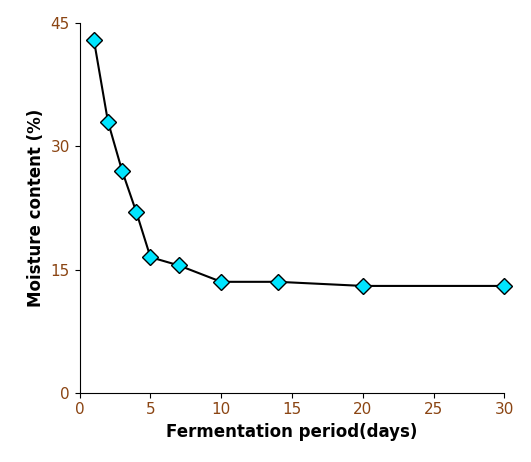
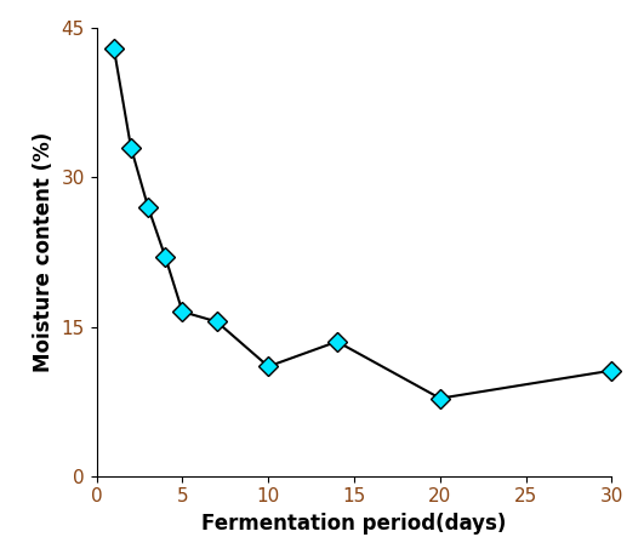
10: 13.5 -> 11.0
20: 13.0 -> 7.8
30: 13.0 -> 10.6
